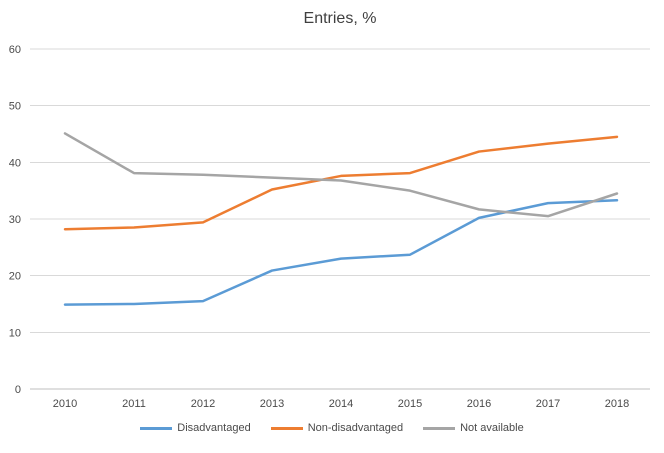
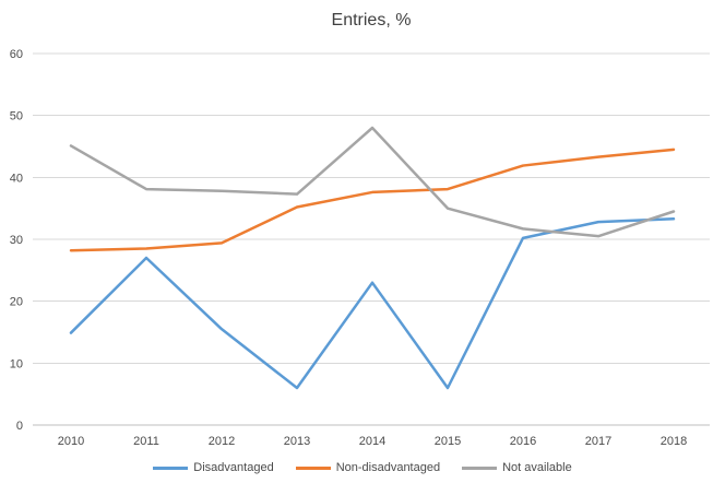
Disadvantaged/2011: 15 -> 27
Disadvantaged/2013: 21 -> 6
Not available/2014: 37 -> 48
Disadvantaged/2015: 24 -> 6
